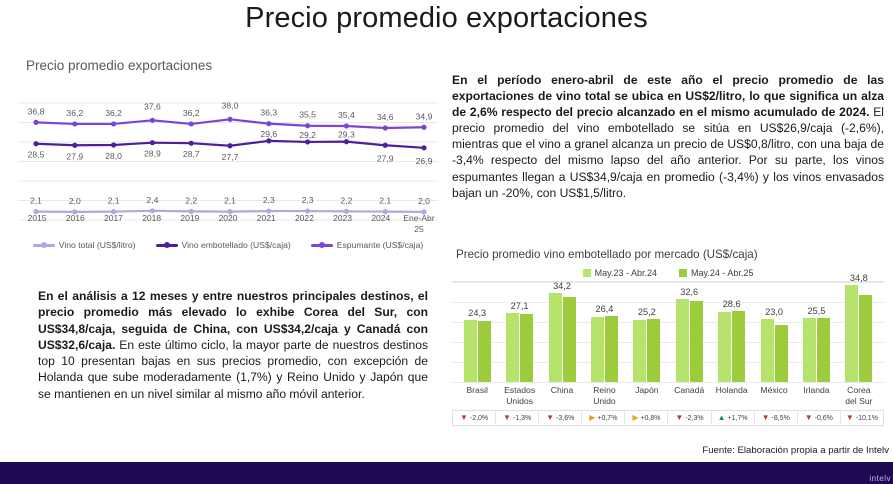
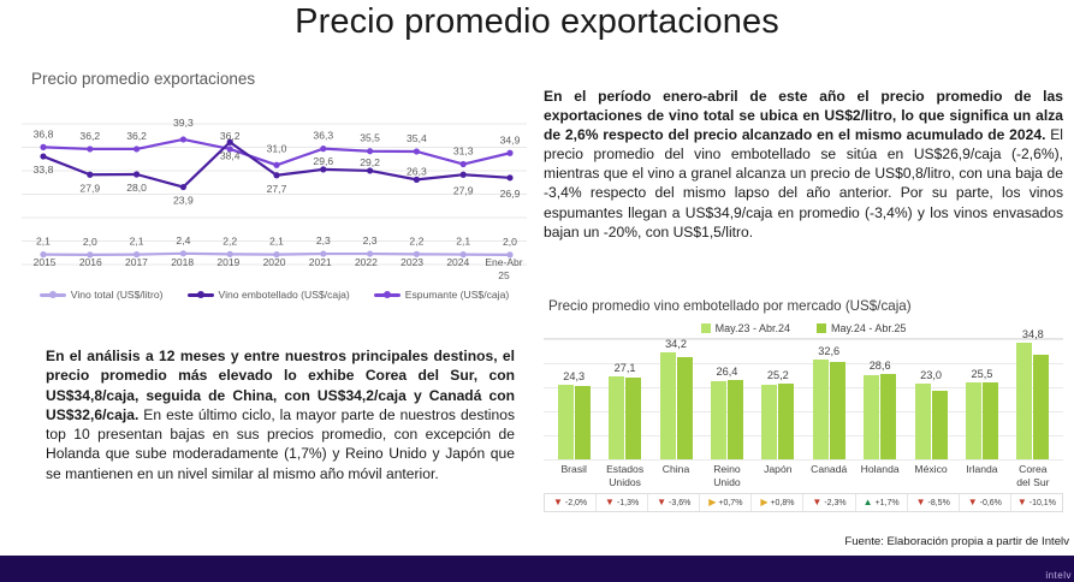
Precio promedio exportaciones/Vino embotellado (US$/caja)/2015: 28,5 -> 33,8
Precio promedio exportaciones/Espumante (US$/caja)/2018: 37,6 -> 39,3
Precio promedio exportaciones/Vino embotellado (US$/caja)/2018: 28,9 -> 23,9
Precio promedio exportaciones/Vino embotellado (US$/caja)/2019: 28,7 -> 38,4
Precio promedio exportaciones/Espumante (US$/caja)/2020: 38,0 -> 31,0
Precio promedio exportaciones/Vino embotellado (US$/caja)/2023: 29,3 -> 26,3
Precio promedio exportaciones/Espumante (US$/caja)/2024: 34,6 -> 31,3
